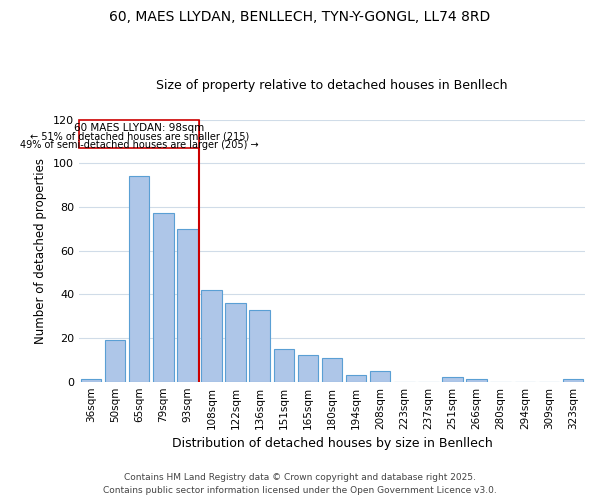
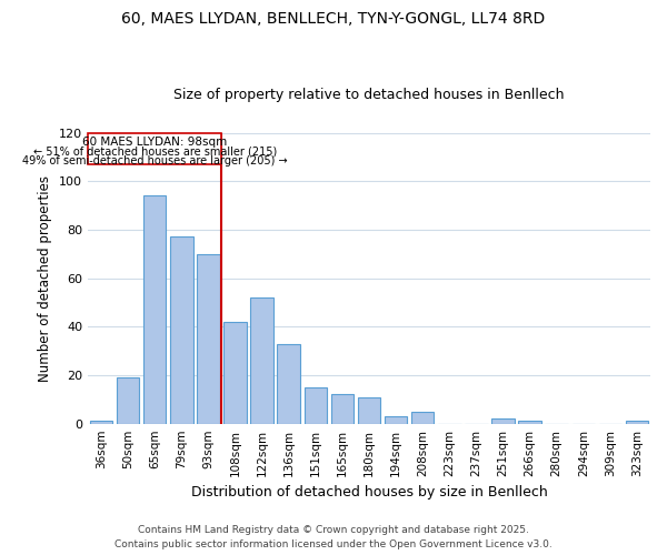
122sqm: 36 -> 52
